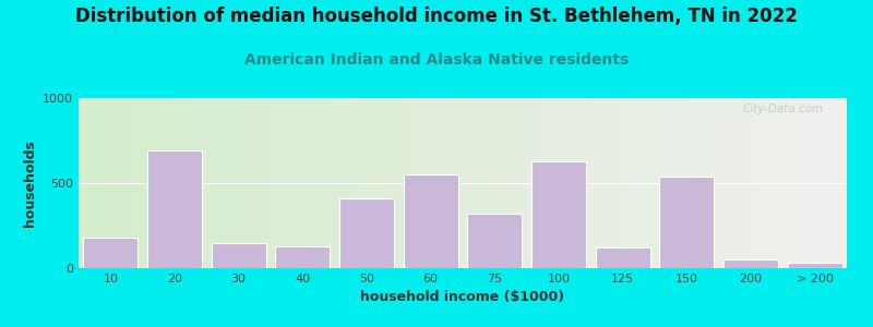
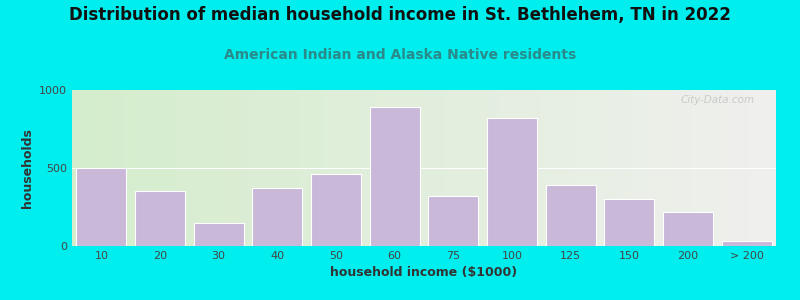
10: 180 -> 500
20: 690 -> 350
40: 130 -> 370
50: 410 -> 460
60: 550 -> 890
100: 630 -> 820
125: 120 -> 390
150: 540 -> 300
200: 50 -> 220
